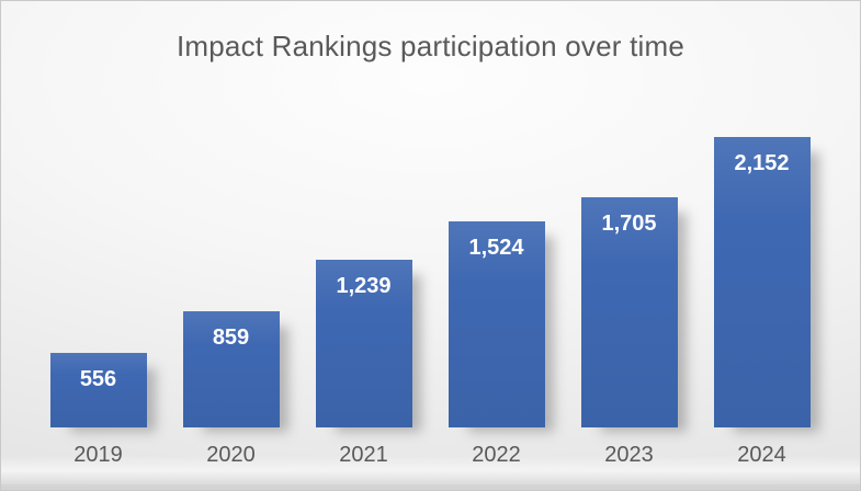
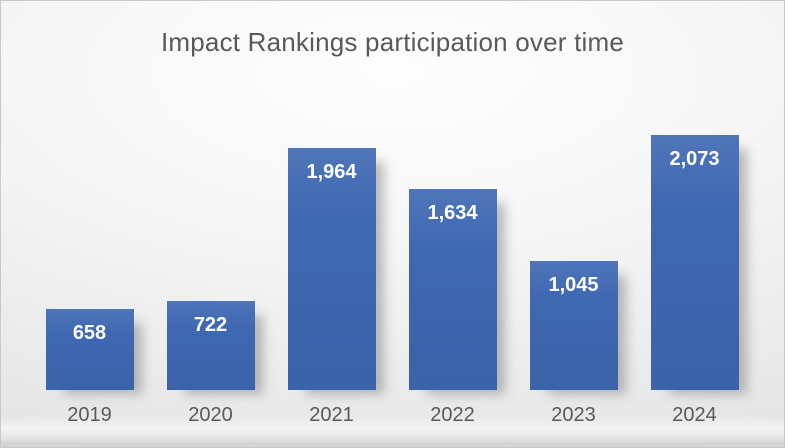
2019: 556 -> 658
2020: 859 -> 722
2021: 1,239 -> 1,964
2022: 1,524 -> 1,634
2023: 1,705 -> 1,045
2024: 2,152 -> 2,073
